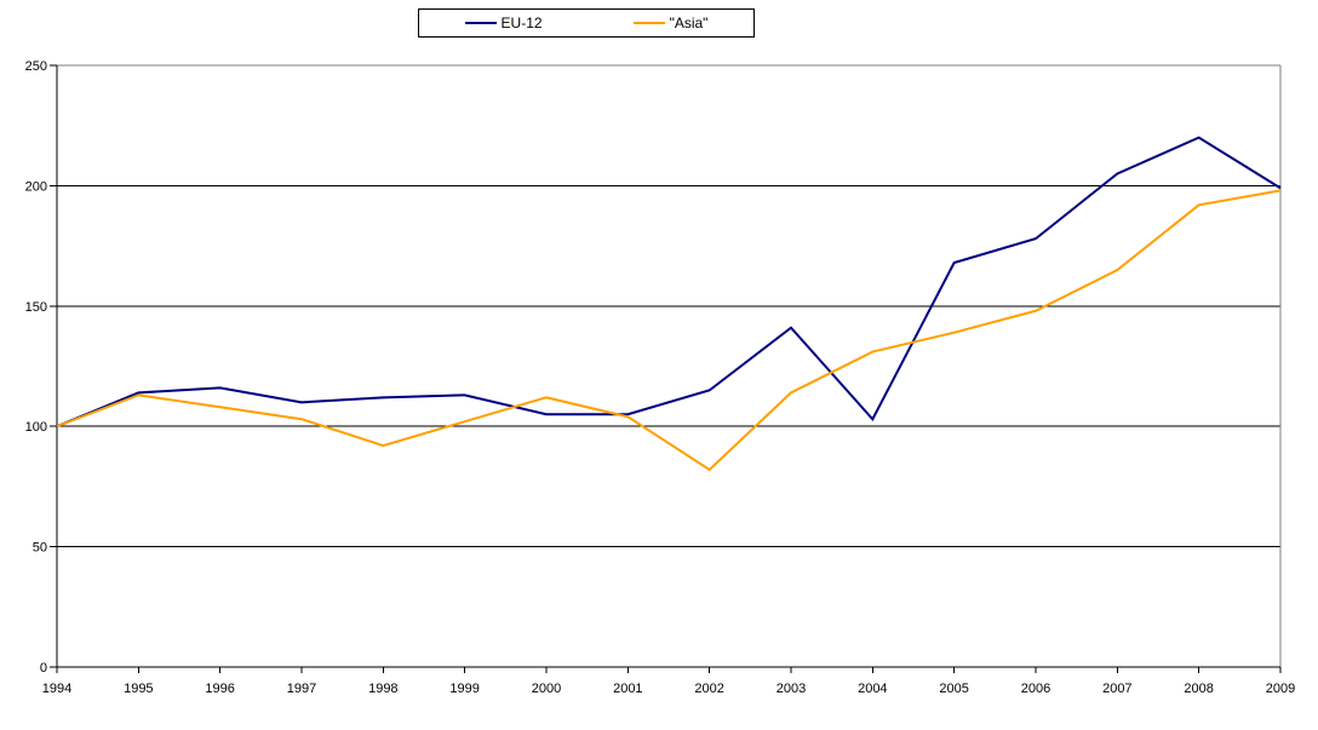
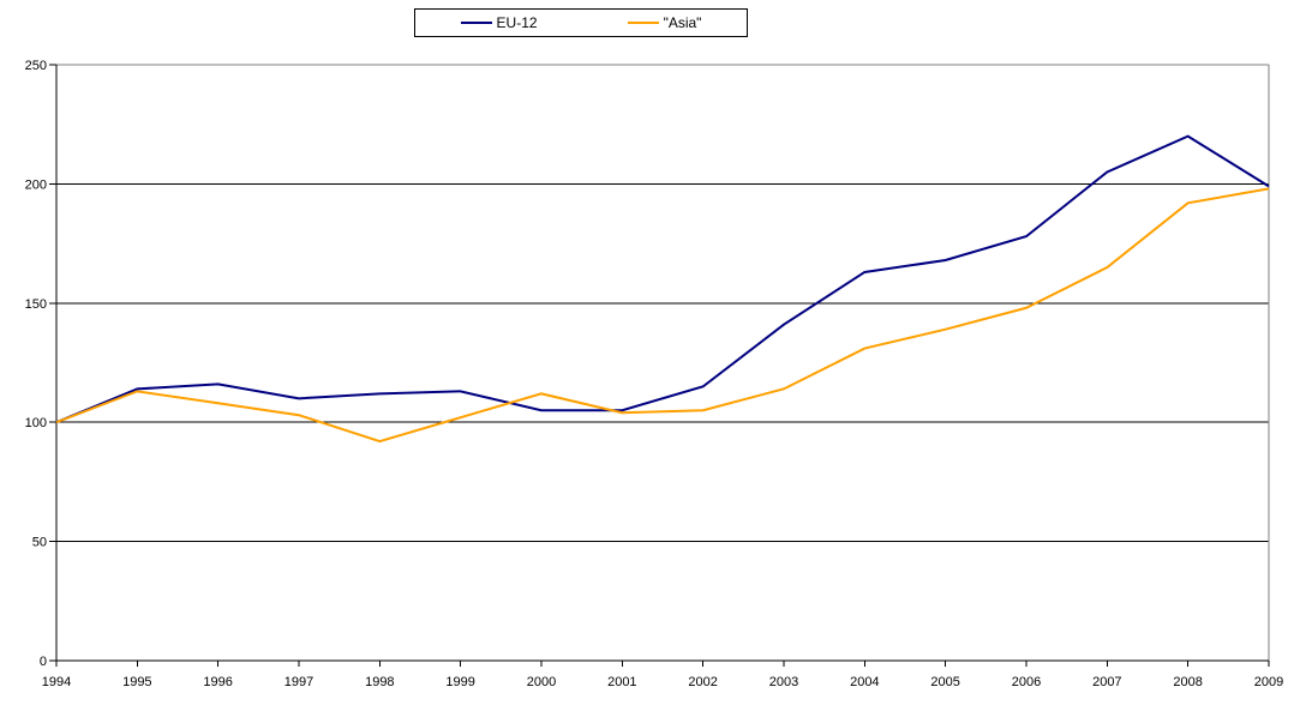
"Asia"/2002: 82 -> 105
EU-12/2004: 103 -> 163
